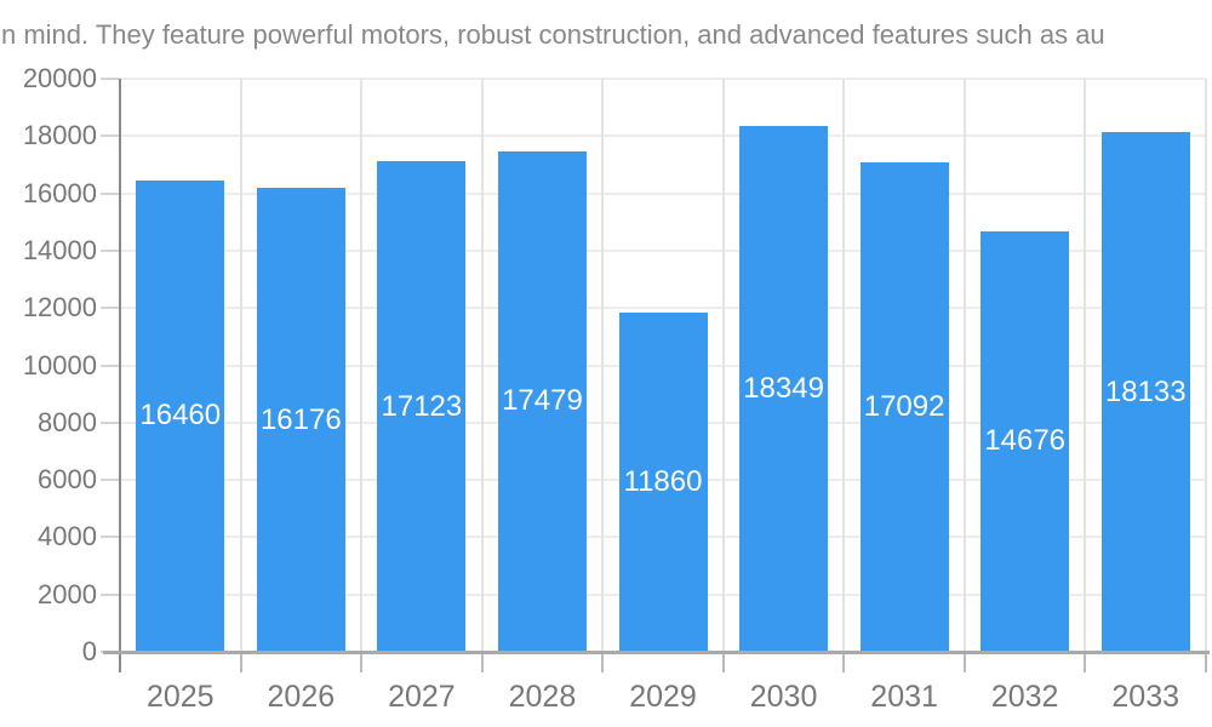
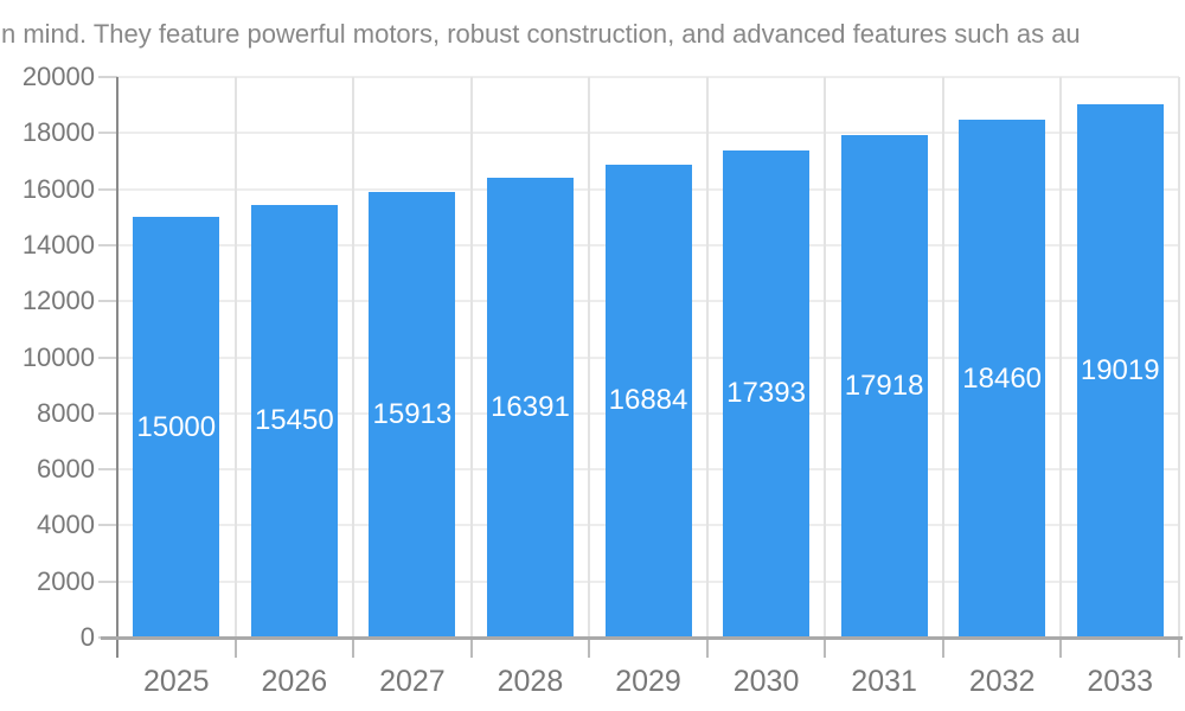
2025: 16460 -> 15000
2026: 16176 -> 15450
2027: 17123 -> 15913
2028: 17479 -> 16391
2029: 11860 -> 16884
2030: 18349 -> 17393
2031: 17092 -> 17918
2032: 14676 -> 18460
2033: 18133 -> 19019
